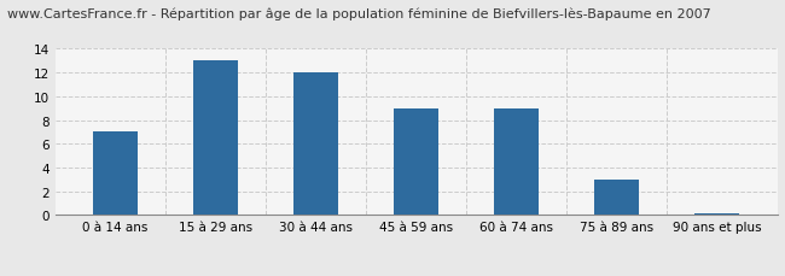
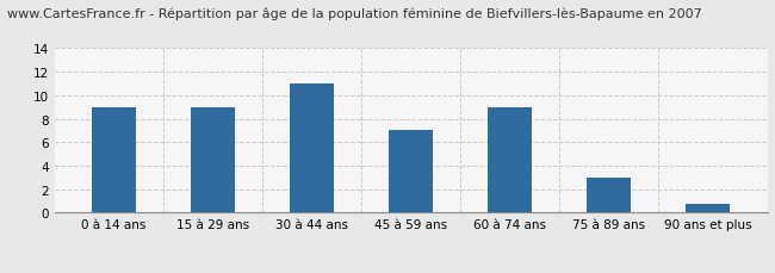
0 à 14 ans: 7.0 -> 9.0
15 à 29 ans: 13.0 -> 9.0
30 à 44 ans: 12.0 -> 11.0
45 à 59 ans: 9.0 -> 7.0
90 ans et plus: 0.1 -> 0.8
